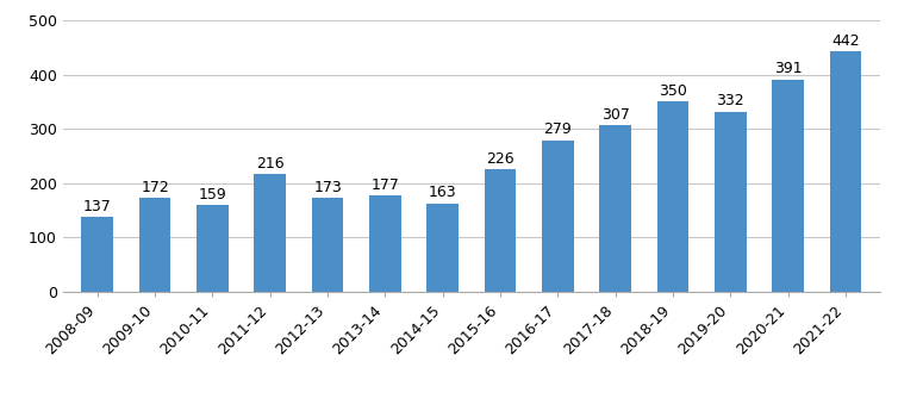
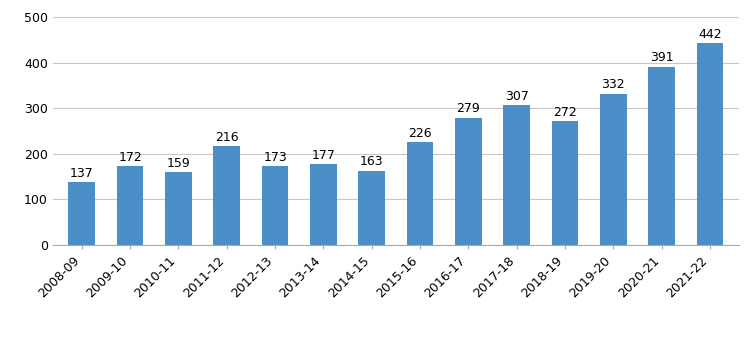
2018-19: 350 -> 272
